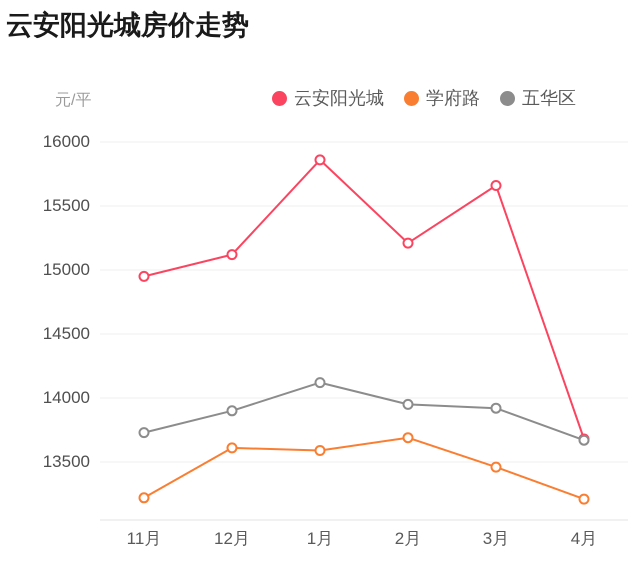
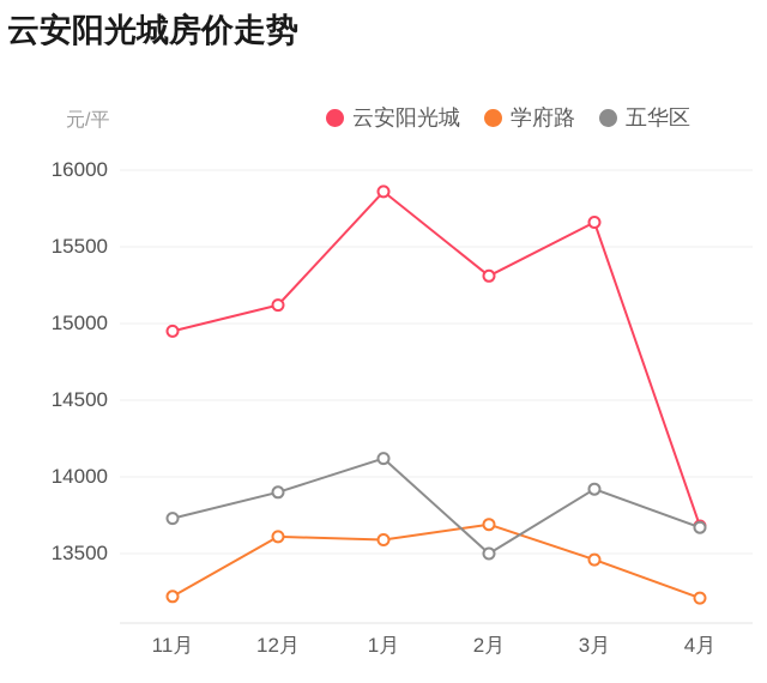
云安阳光城/2月: 15210 -> 15310
五华区/2月: 13950 -> 13500
